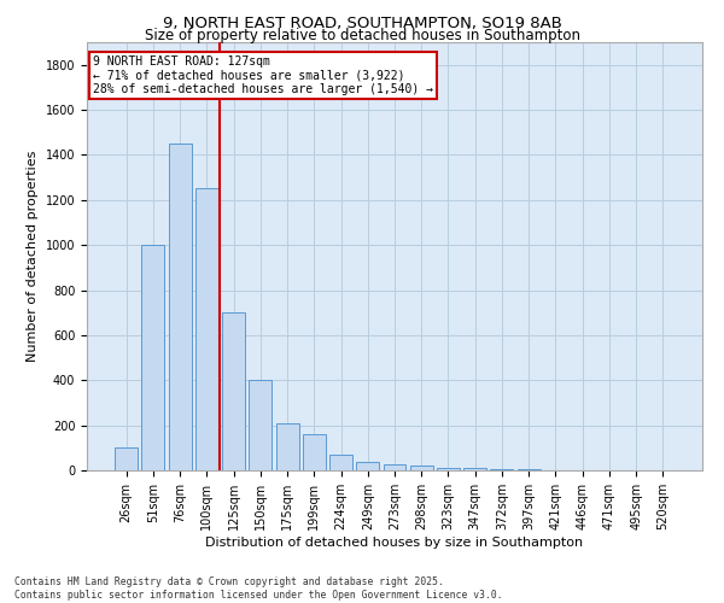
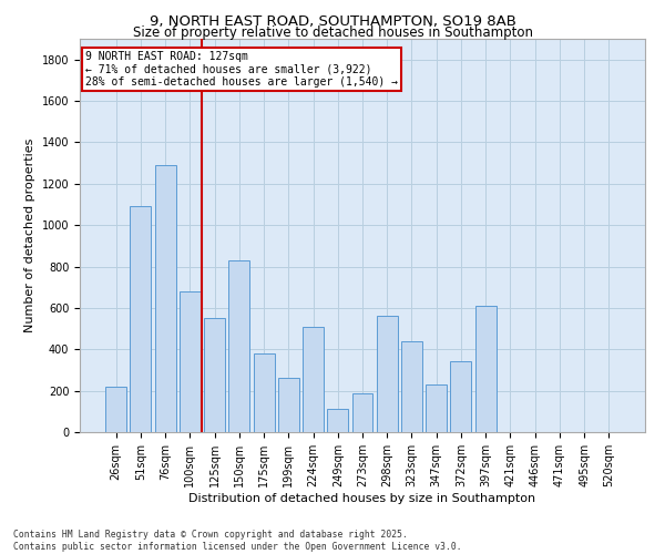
26sqm: 100 -> 220
51sqm: 1000 -> 1090
76sqm: 1450 -> 1290
100sqm: 1250 -> 680
125sqm: 700 -> 550
150sqm: 400 -> 830
175sqm: 210 -> 380
199sqm: 160 -> 260
224sqm: 70 -> 510
249sqm: 40 -> 110
273sqm: 20 -> 190
298sqm: 20 -> 560
323sqm: 10 -> 440
347sqm: 10 -> 230
372sqm: 0 -> 340
397sqm: 0 -> 610
